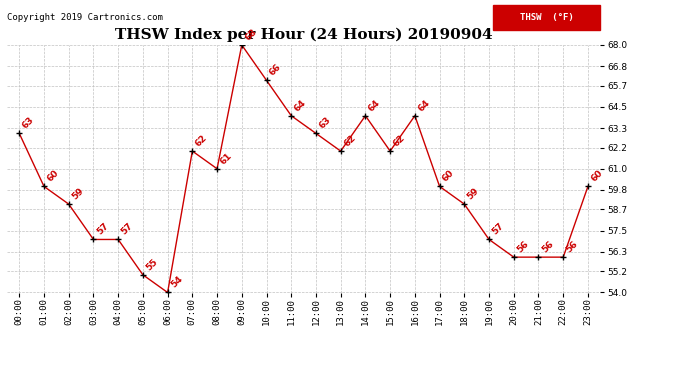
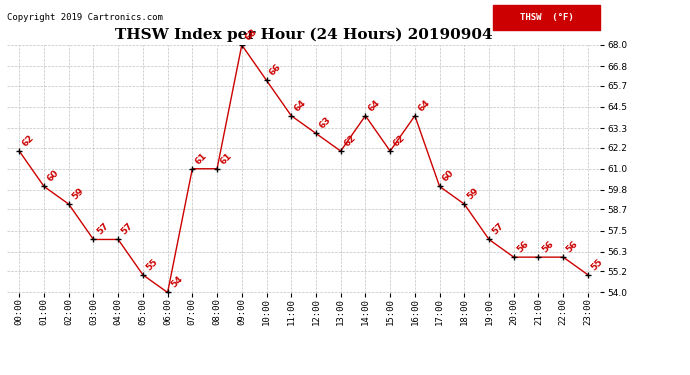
00:00: 63 -> 62
07:00: 62 -> 61
23:00: 60 -> 55
